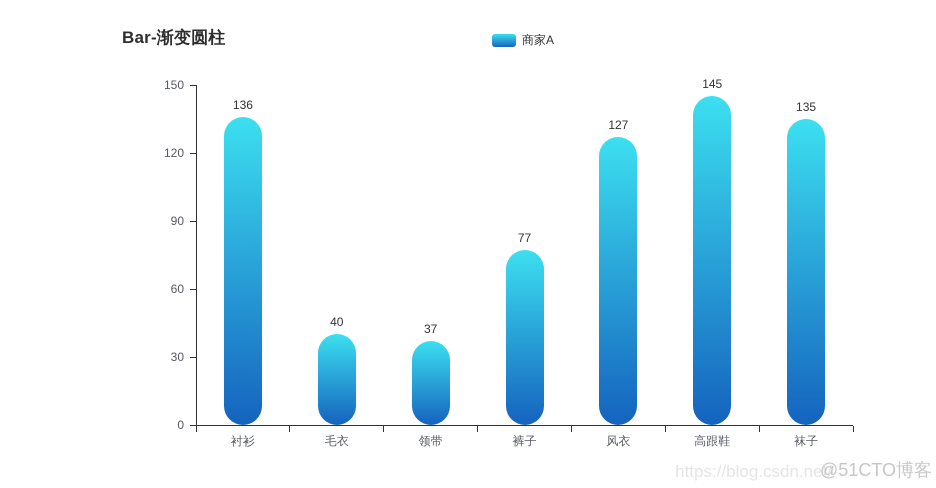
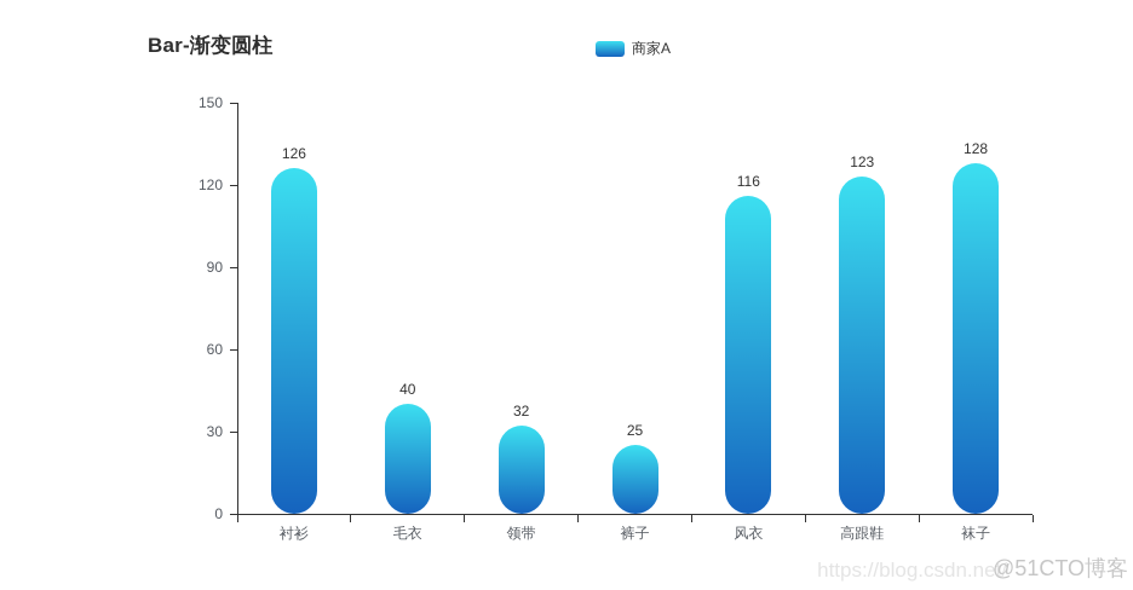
衬衫: 136 -> 126
领带: 37 -> 32
裤子: 77 -> 25
风衣: 127 -> 116
高跟鞋: 145 -> 123
袜子: 135 -> 128
